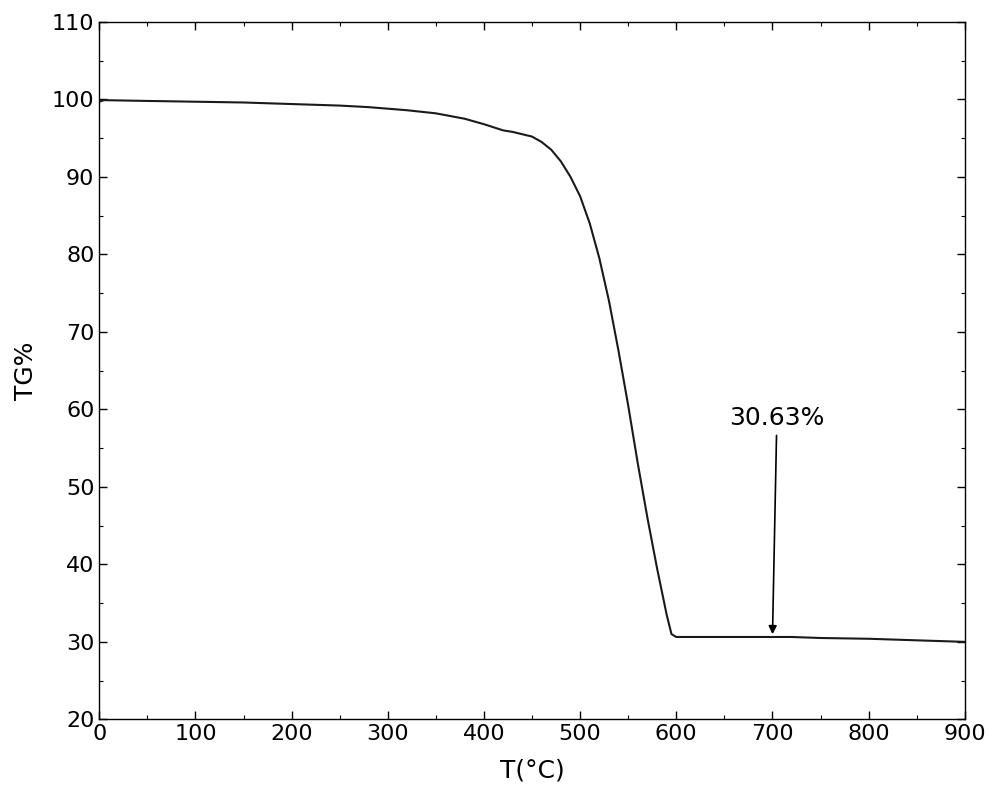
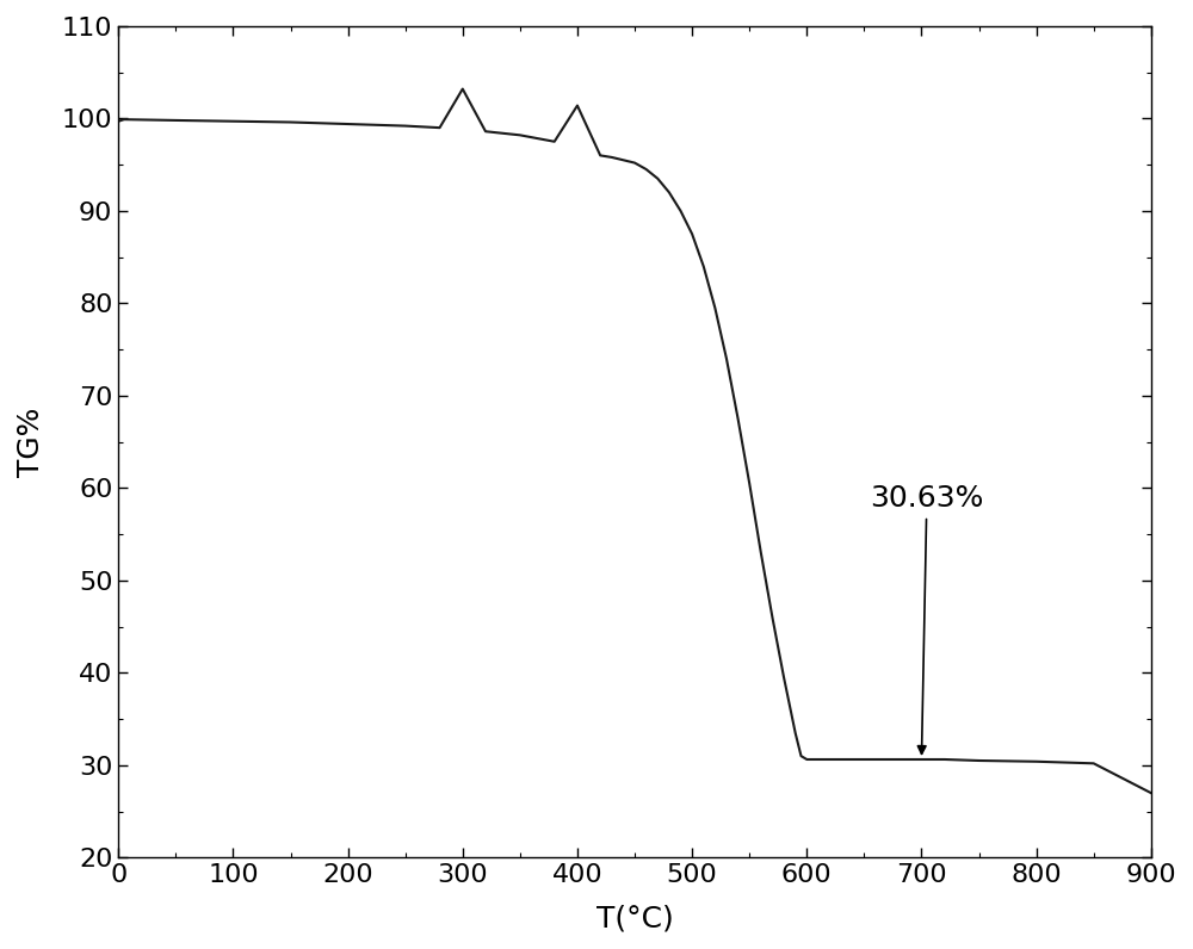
300: 98.8 -> 103.2
400: 96.8 -> 101.4
900: 30.0 -> 27.0
